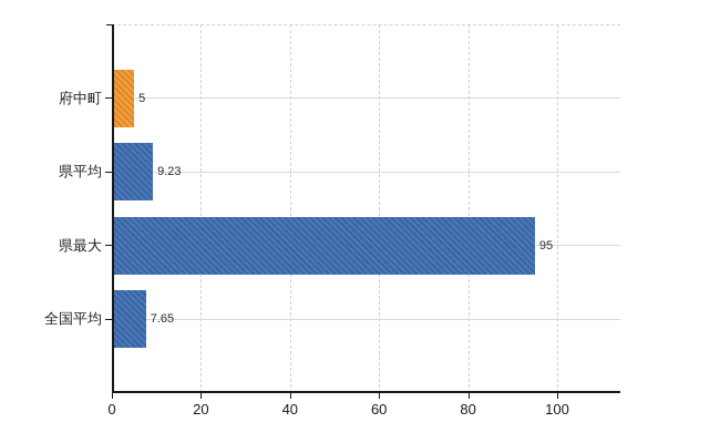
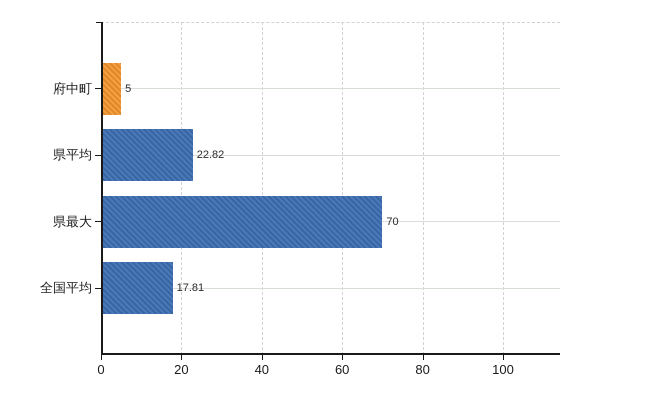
県平均: 9.23 -> 22.82
県最大: 95 -> 70
全国平均: 7.65 -> 17.81
